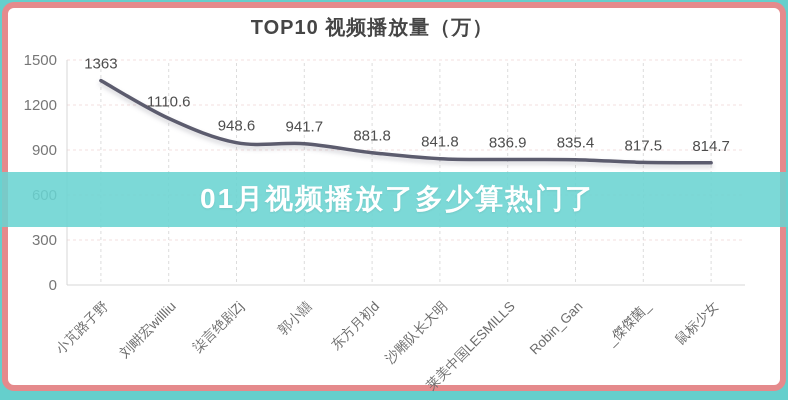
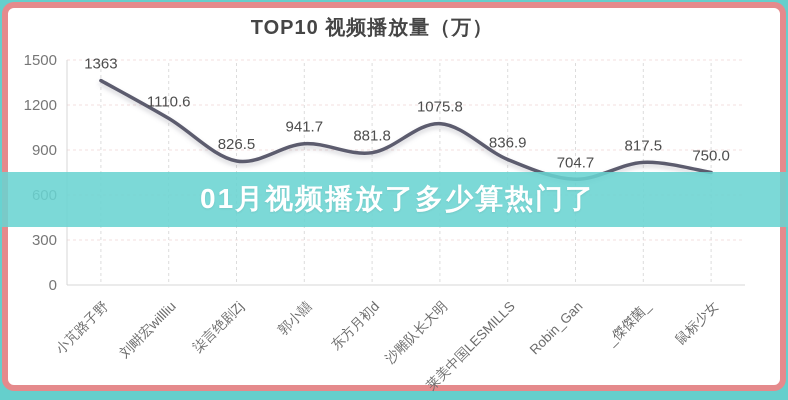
柒言绝剧Zj: 948.6 -> 826.5
沙雕队长大明: 841.8 -> 1075.8
Robin_Gan: 835.4 -> 704.7
鼠标少女: 814.7 -> 750.0
